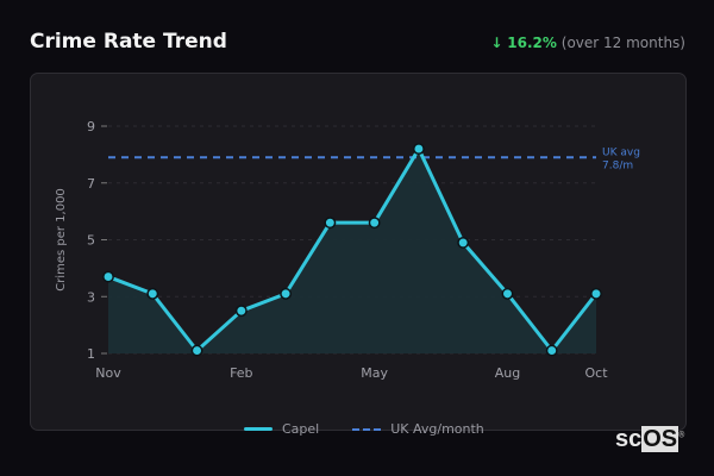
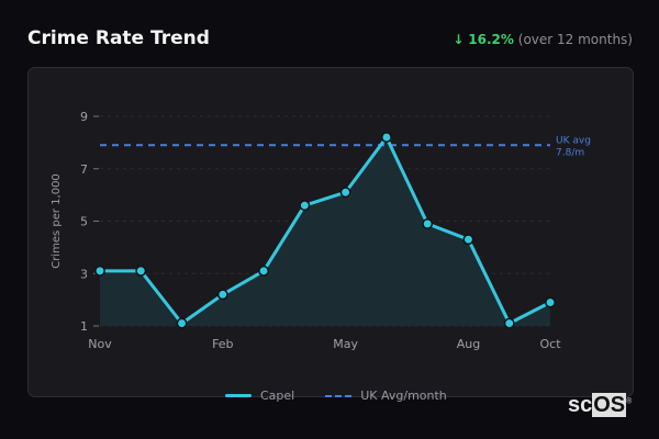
Capel/Nov: 3.7 -> 3.1
Capel/Feb: 2.5 -> 2.2
Capel/May: 5.6 -> 6.1
Capel/Aug: 3.1 -> 4.3
Capel/Oct: 3.1 -> 1.9
